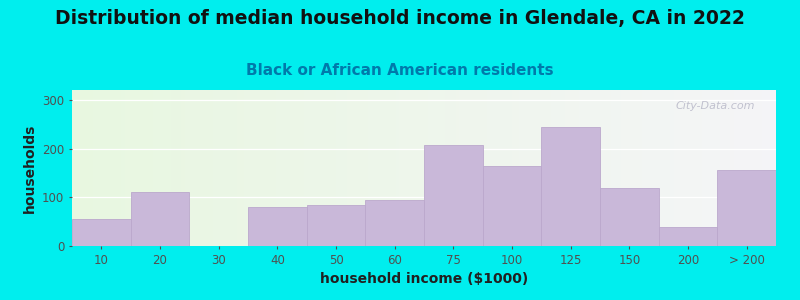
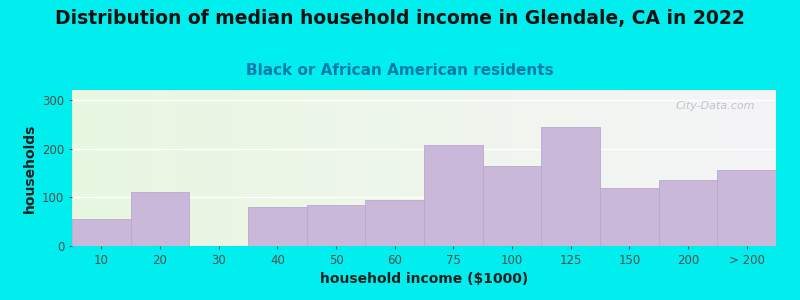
200: 40 -> 135
